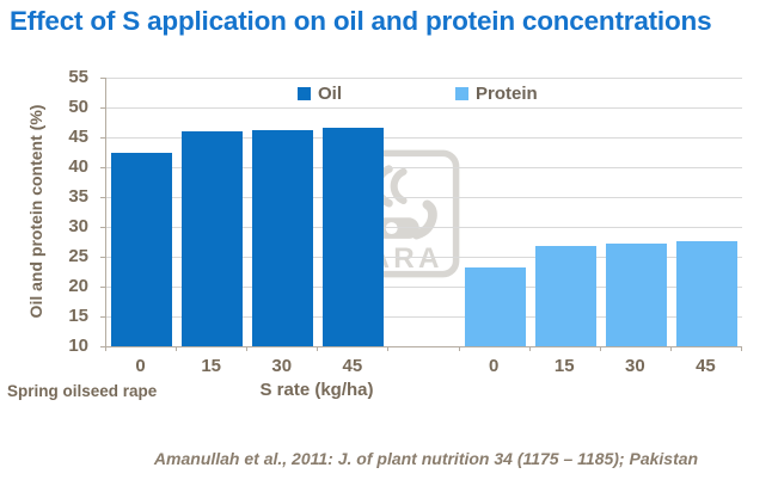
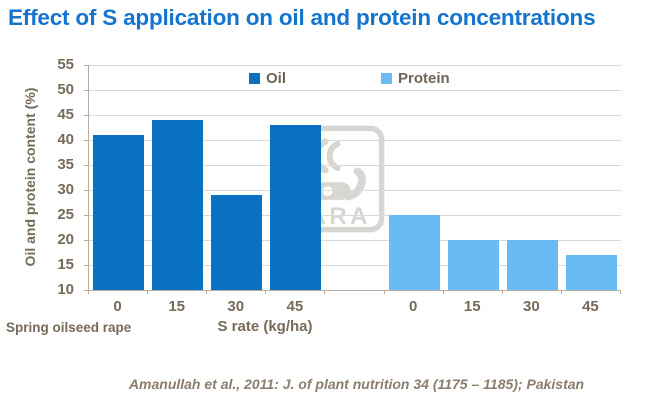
Oil/0: 42 -> 41
Protein/0: 23 -> 25
Oil/15: 46 -> 44
Protein/15: 27 -> 20
Oil/30: 46 -> 29
Protein/30: 27 -> 20
Oil/45: 47 -> 43
Protein/45: 28 -> 17
